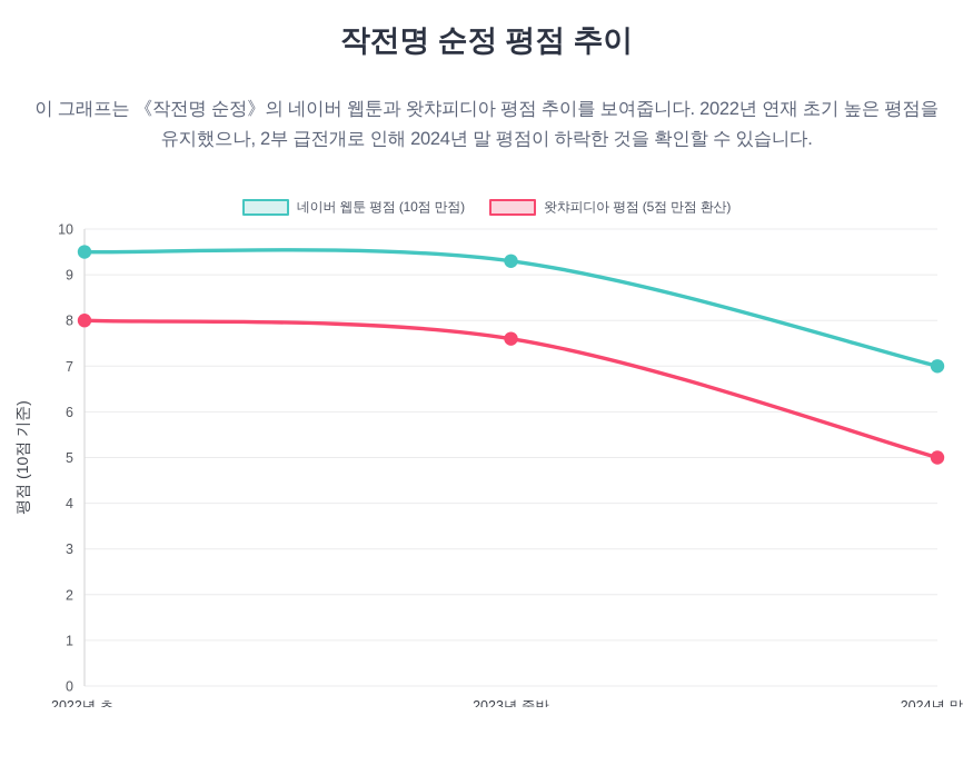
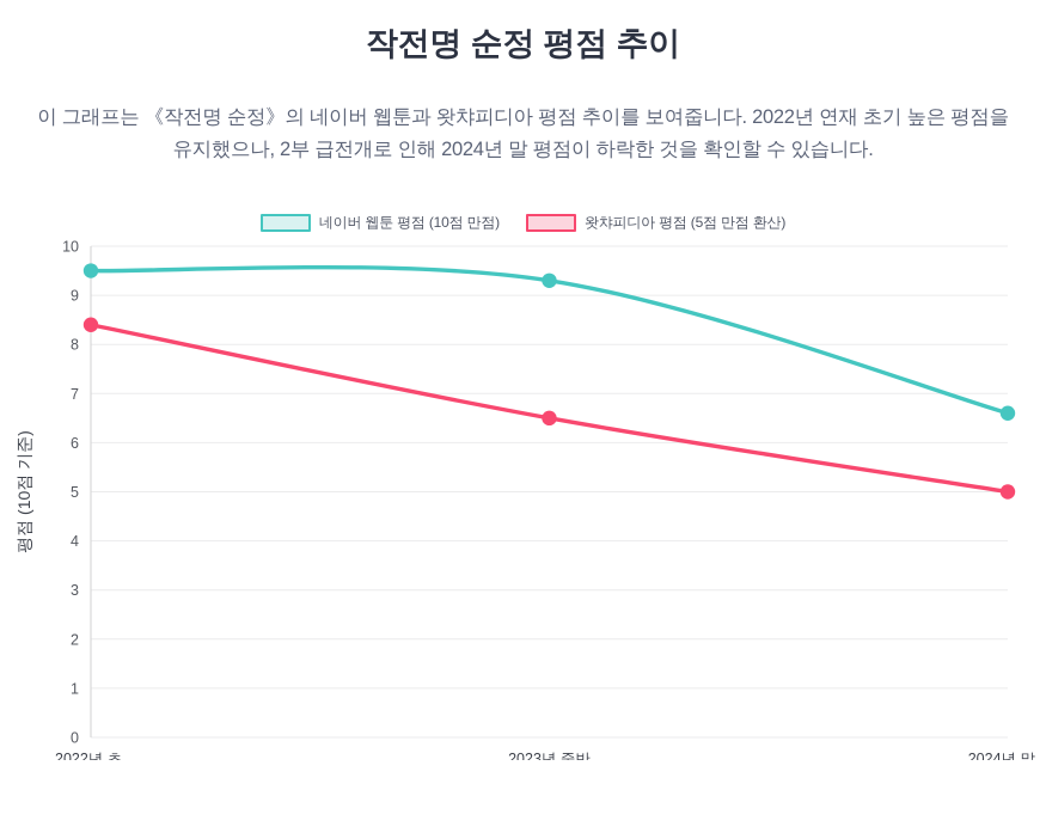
왓챠피디아 평점 (5점 만점 환산)/2022년 초: 8.0 -> 8.4
왓챠피디아 평점 (5점 만점 환산)/2023년 중반: 7.6 -> 6.5
네이버 웹툰 평점 (10점 만점)/2024년 말: 7.0 -> 6.6
